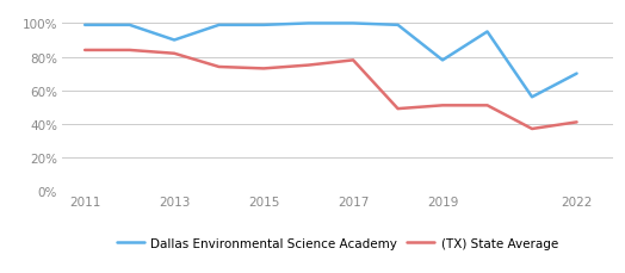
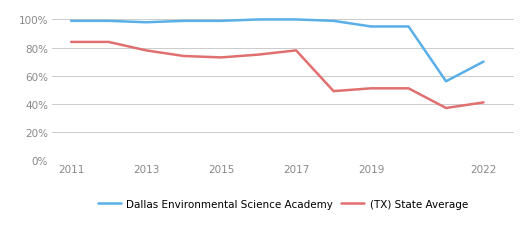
Dallas Environmental Science Academy/2013: 90% -> 98%
(TX) State Average/2013: 82% -> 78%
Dallas Environmental Science Academy/2019: 78% -> 95%
